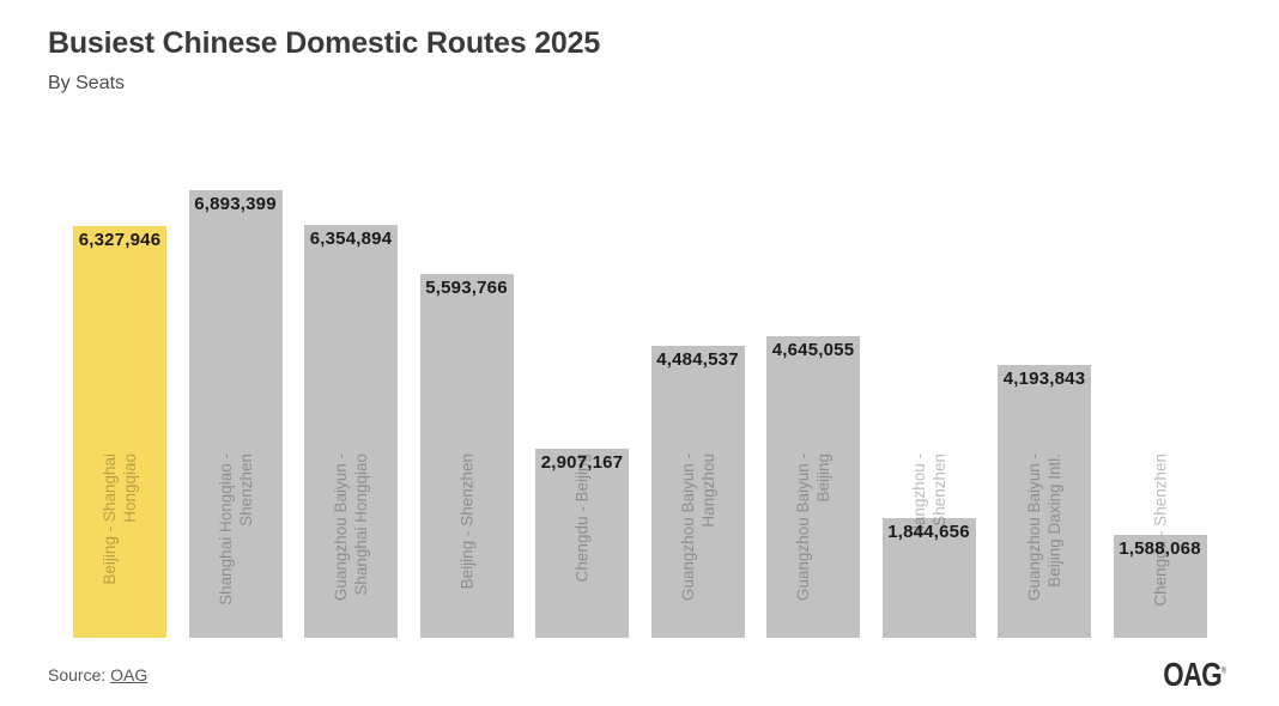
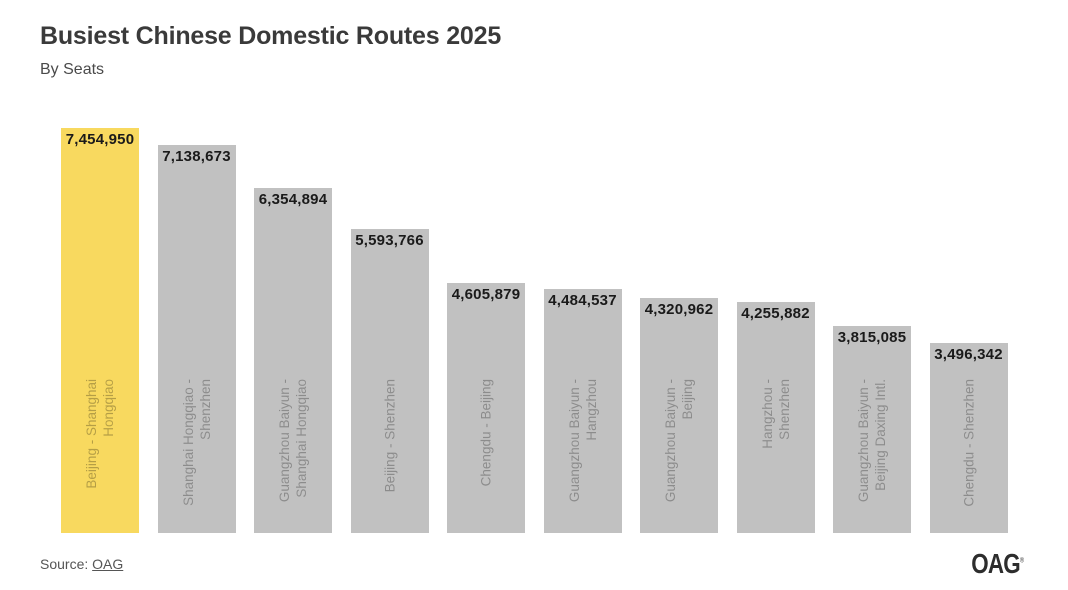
Beijing - Shanghai Hongqiao: 6,327,946 -> 7,454,950
Shanghai Hongqiao - Shenzhen: 6,893,399 -> 7,138,673
Chengdu - Beijing: 2,907,167 -> 4,605,879
Guangzhou Baiyun - Beijing: 4,645,055 -> 4,320,962
Hangzhou - Shenzhen: 1,844,656 -> 4,255,882
Guangzhou Baiyun - Beijing Daxing Intl.: 4,193,843 -> 3,815,085
Chengdu - Shenzhen: 1,588,068 -> 3,496,342
